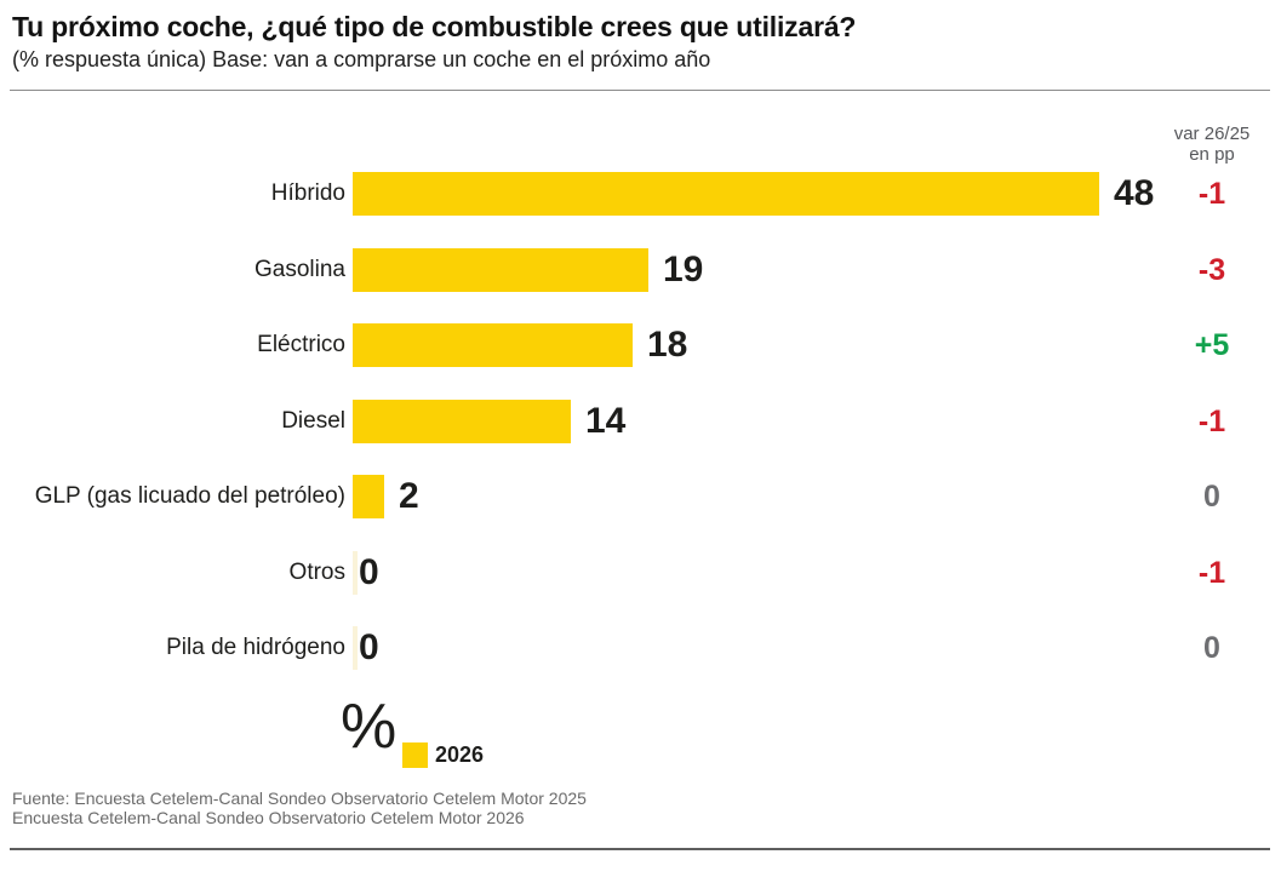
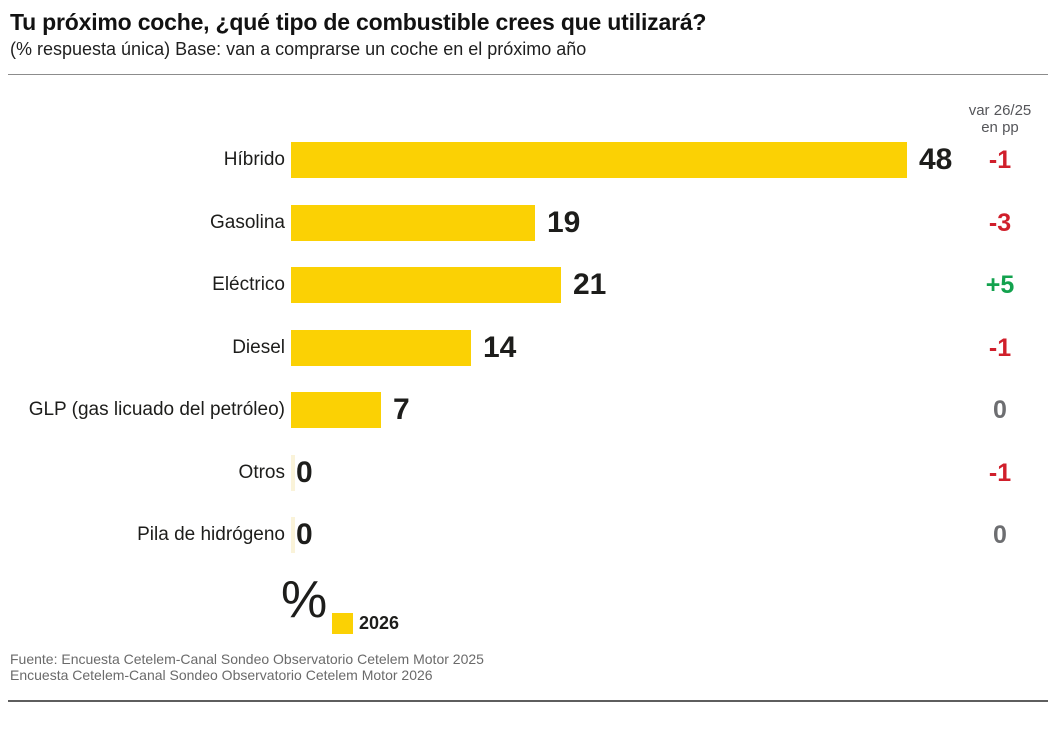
Eléctrico: 18 -> 21
GLP (gas licuado del petróleo): 2 -> 7
